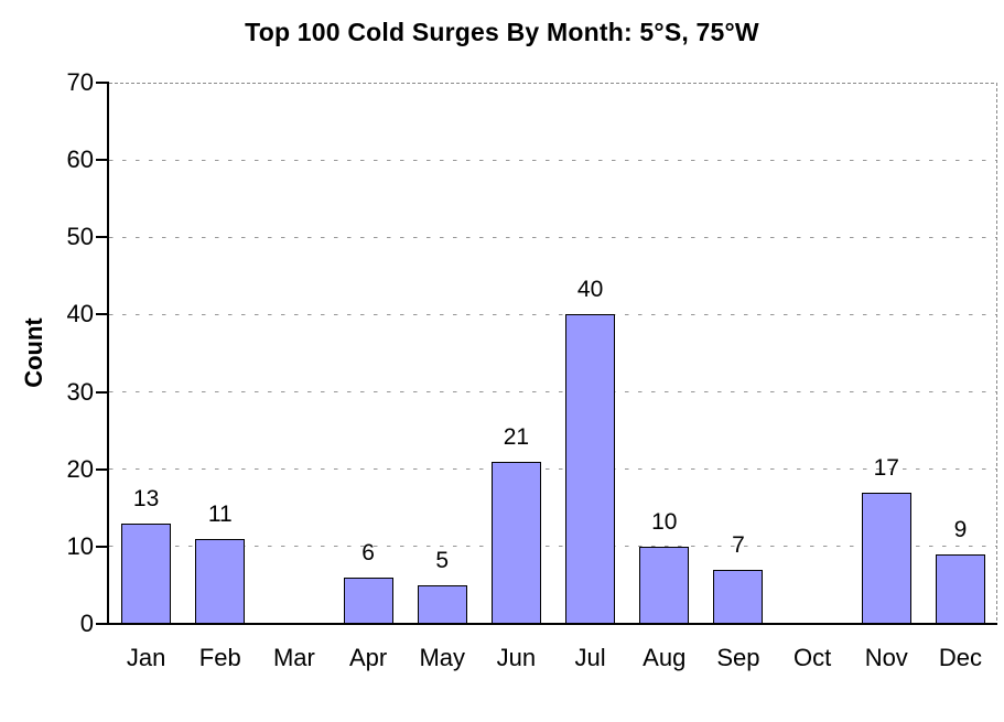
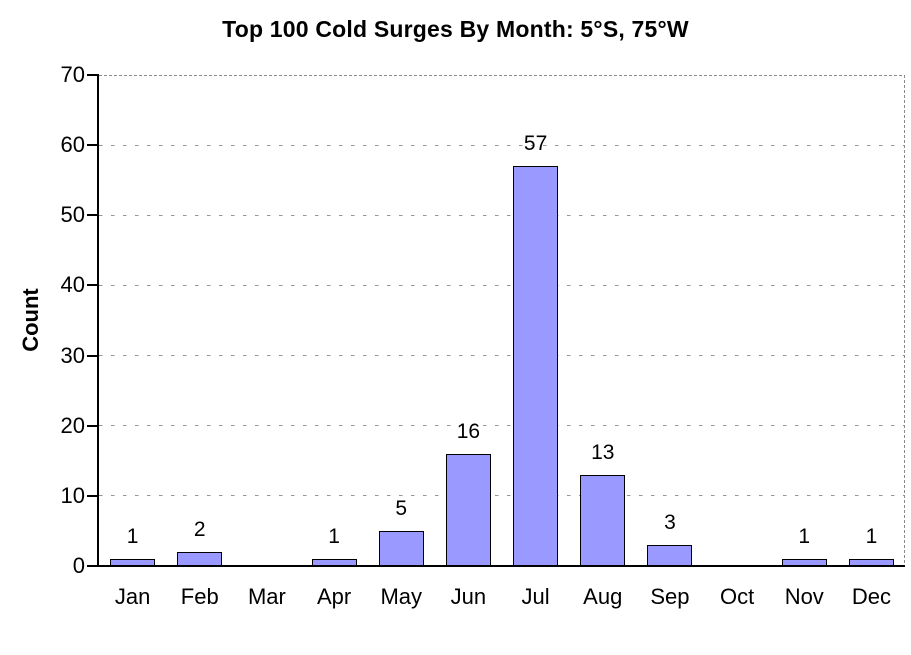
Jan: 13 -> 1
Feb: 11 -> 2
Apr: 6 -> 1
Jun: 21 -> 16
Jul: 40 -> 57
Aug: 10 -> 13
Sep: 7 -> 3
Nov: 17 -> 1
Dec: 9 -> 1
